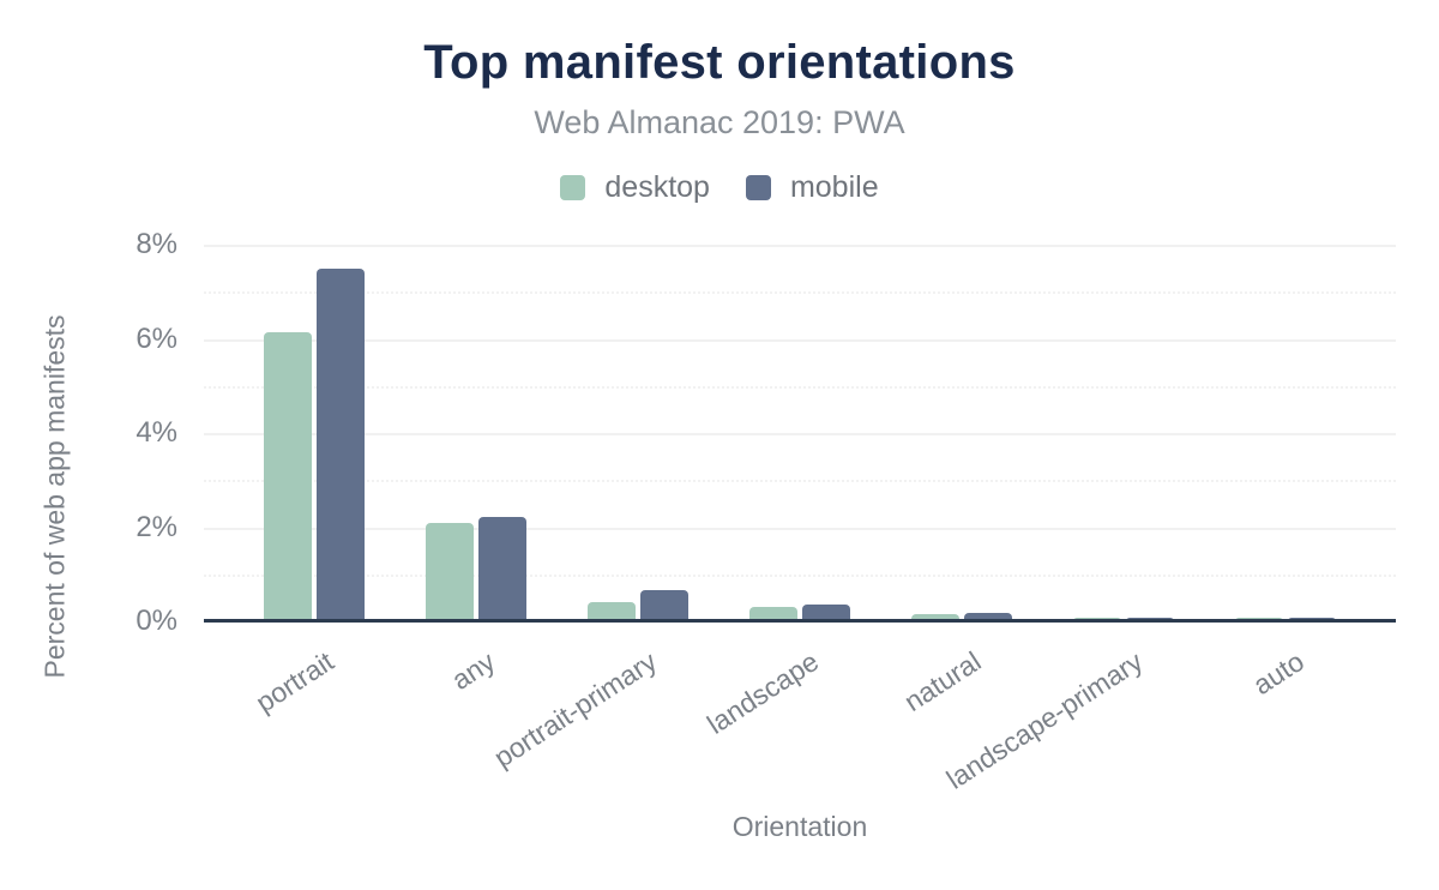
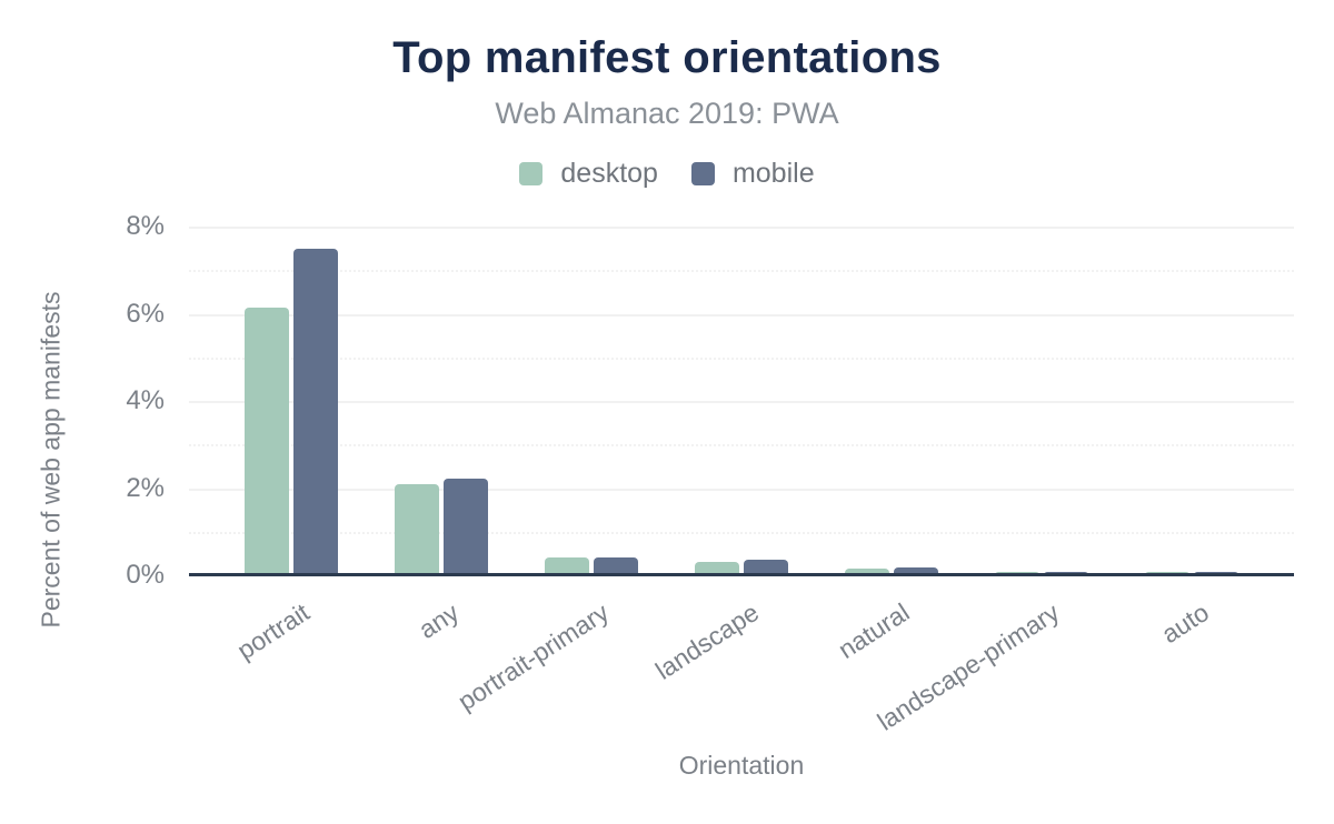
mobile/portrait-primary: 0.7% -> 0.4%
